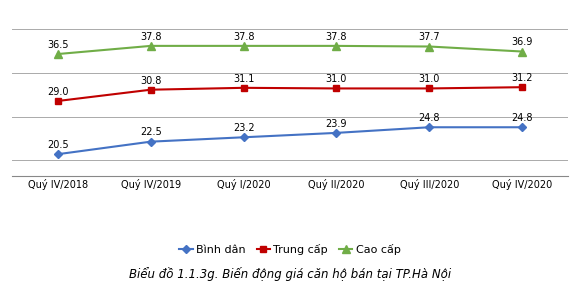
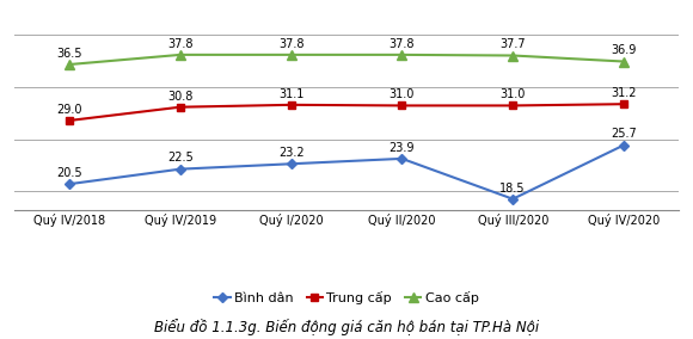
Bình dân/Quý III/2020: 24.8 -> 18.5
Bình dân/Quý IV/2020: 24.8 -> 25.7
